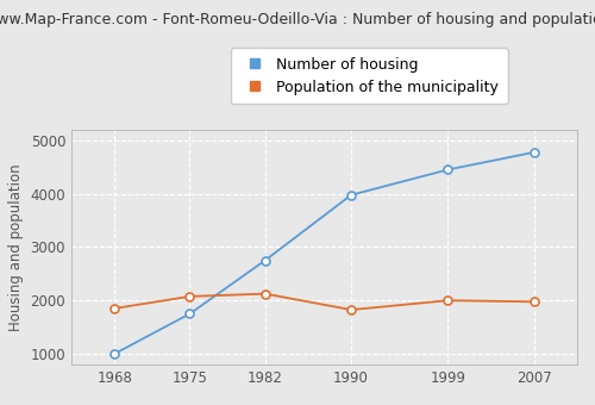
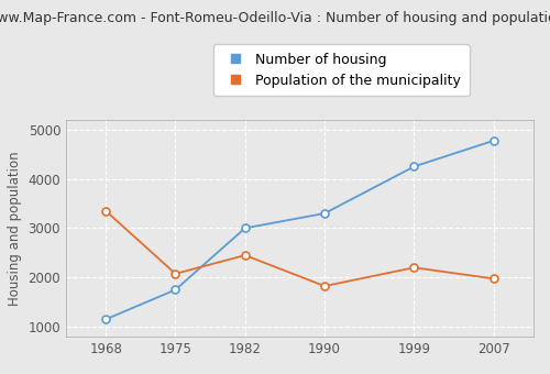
Number of housing/1968: 1000 -> 1150
Population of the municipality/1968: 1850 -> 3350
Number of housing/1982: 2750 -> 3000
Population of the municipality/1982: 2120 -> 2450
Number of housing/1990: 3980 -> 3300
Number of housing/1999: 4450 -> 4250
Population of the municipality/1999: 2000 -> 2200
